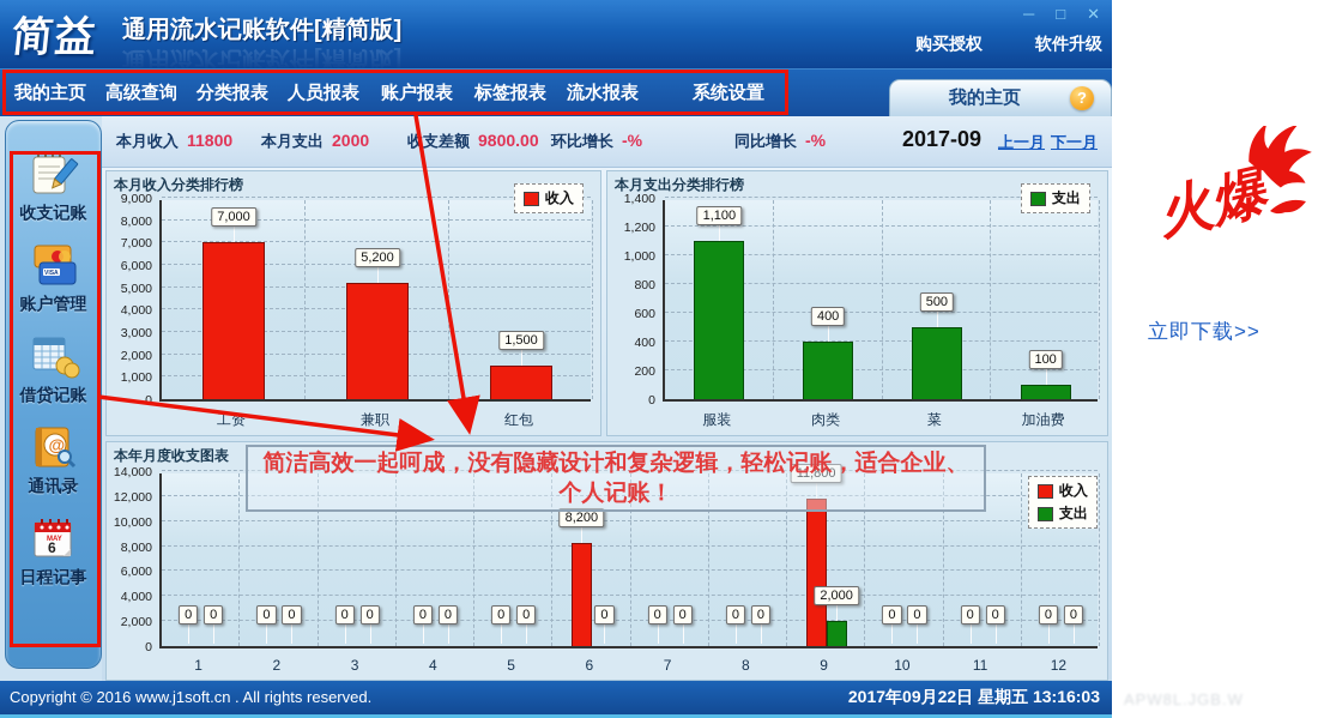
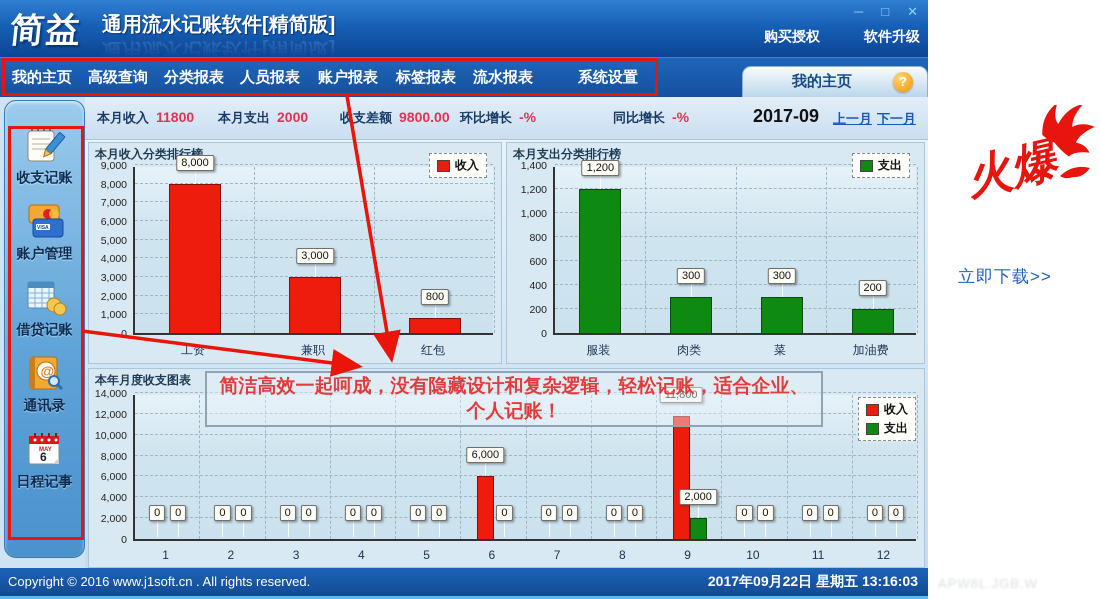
本月收入分类排行榜/工资: 7,000 -> 8,000
本月收入分类排行榜/兼职: 5,200 -> 3,000
本月收入分类排行榜/红包: 1,500 -> 800
本月支出分类排行榜/服装: 1,100 -> 1,200
本月支出分类排行榜/肉类: 400 -> 300
本月支出分类排行榜/菜: 500 -> 300
本月支出分类排行榜/加油费: 100 -> 200
本年月度收支图表/收入/6: 8,200 -> 6,000
